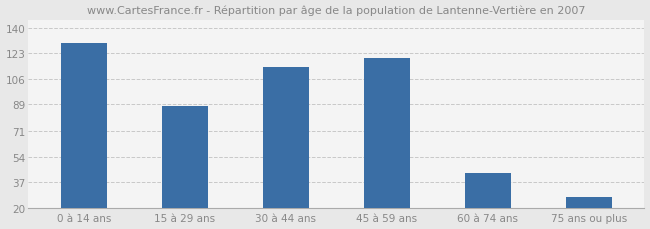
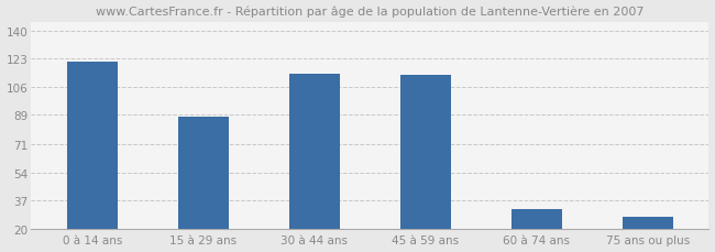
0 à 14 ans: 130 -> 121
45 à 59 ans: 120 -> 113
60 à 74 ans: 43 -> 32
